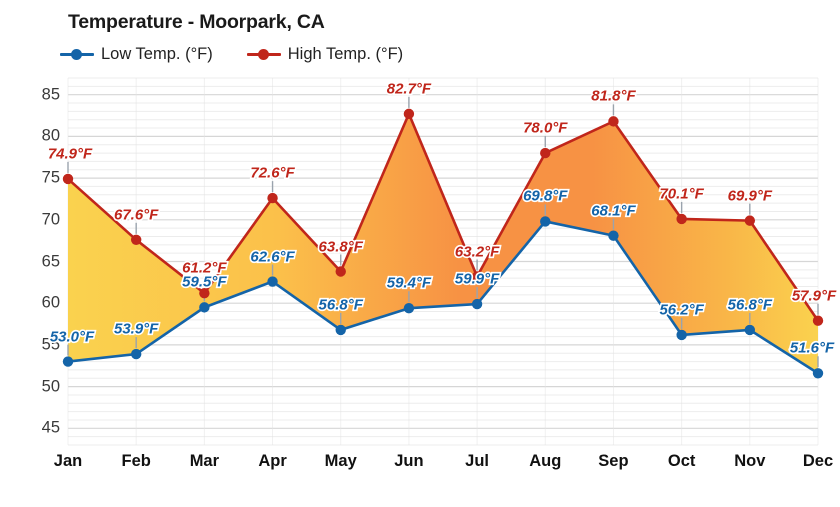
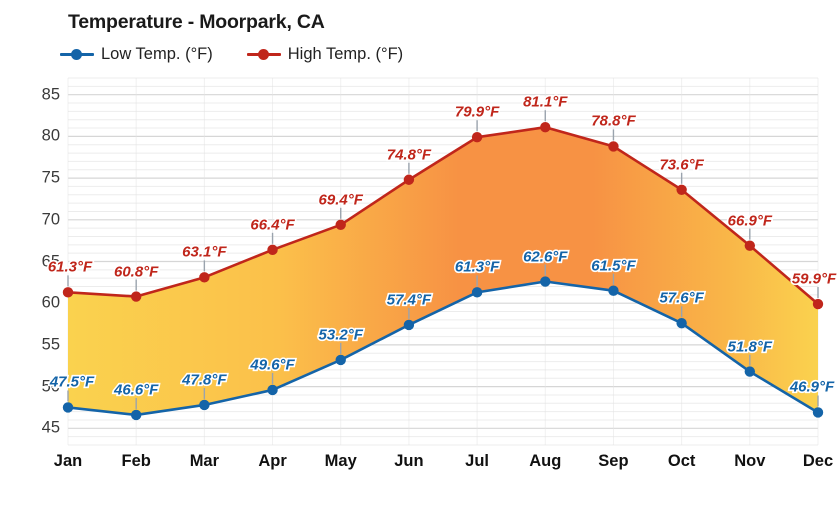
Low Temp. (°F)/Jan: 53.0°F -> 47.5°F
High Temp. (°F)/Jan: 74.9°F -> 61.3°F
Low Temp. (°F)/Feb: 53.9°F -> 46.6°F
High Temp. (°F)/Feb: 67.6°F -> 60.8°F
Low Temp. (°F)/Mar: 59.5°F -> 47.8°F
High Temp. (°F)/Mar: 61.2°F -> 63.1°F
Low Temp. (°F)/Apr: 62.6°F -> 49.6°F
High Temp. (°F)/Apr: 72.6°F -> 66.4°F
Low Temp. (°F)/May: 56.8°F -> 53.2°F
High Temp. (°F)/May: 63.8°F -> 69.4°F
Low Temp. (°F)/Jun: 59.4°F -> 57.4°F
High Temp. (°F)/Jun: 82.7°F -> 74.8°F
Low Temp. (°F)/Jul: 59.9°F -> 61.3°F
High Temp. (°F)/Jul: 63.2°F -> 79.9°F
Low Temp. (°F)/Aug: 69.8°F -> 62.6°F
High Temp. (°F)/Aug: 78.0°F -> 81.1°F
Low Temp. (°F)/Sep: 68.1°F -> 61.5°F
High Temp. (°F)/Sep: 81.8°F -> 78.8°F
Low Temp. (°F)/Oct: 56.2°F -> 57.6°F
High Temp. (°F)/Oct: 70.1°F -> 73.6°F
Low Temp. (°F)/Nov: 56.8°F -> 51.8°F
High Temp. (°F)/Nov: 69.9°F -> 66.9°F
Low Temp. (°F)/Dec: 51.6°F -> 46.9°F
High Temp. (°F)/Dec: 57.9°F -> 59.9°F
